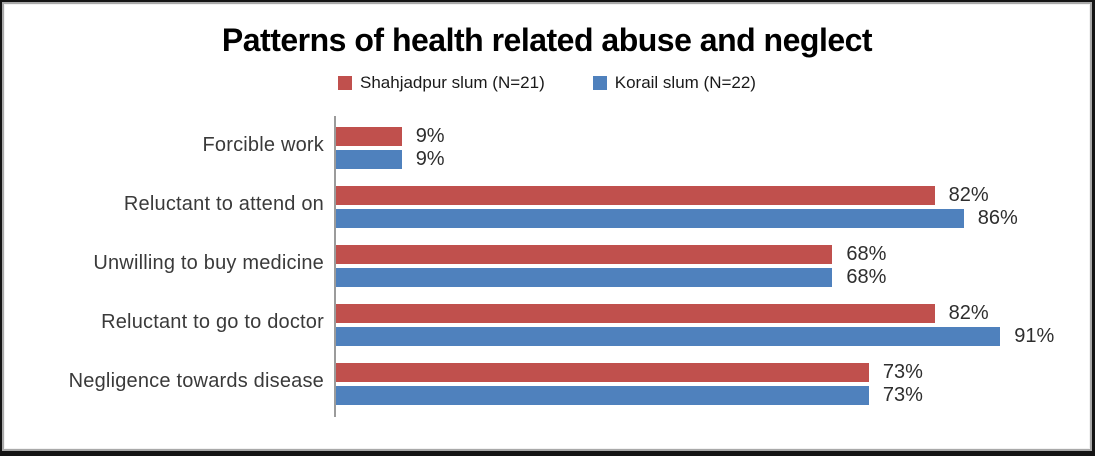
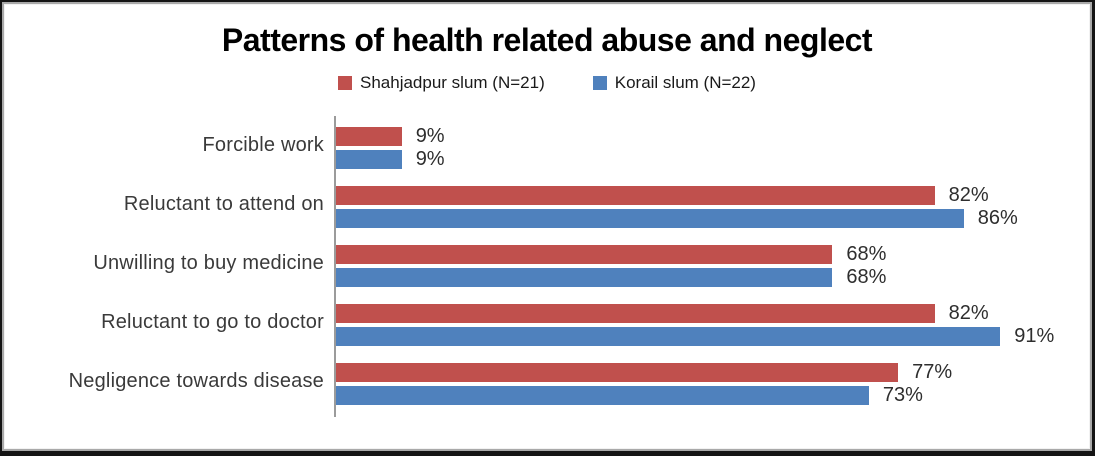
Shahjadpur slum (N=21)/Negligence towards disease: 73% -> 77%
